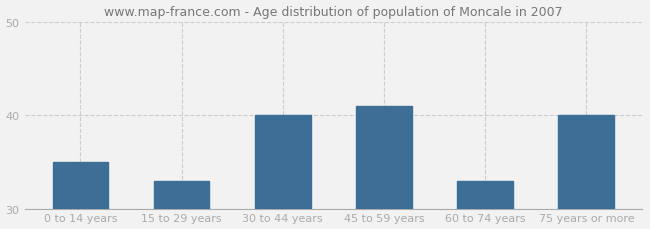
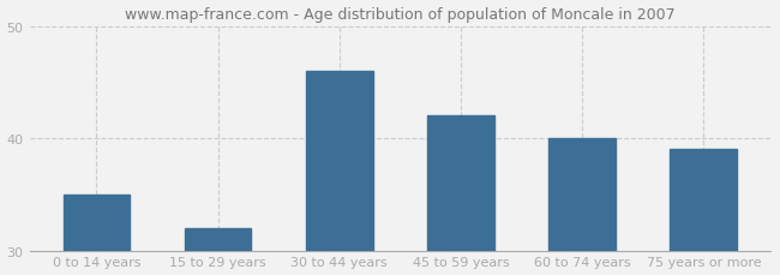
15 to 29 years: 33 -> 32
30 to 44 years: 40 -> 46
45 to 59 years: 41 -> 42
60 to 74 years: 33 -> 40
75 years or more: 40 -> 39
